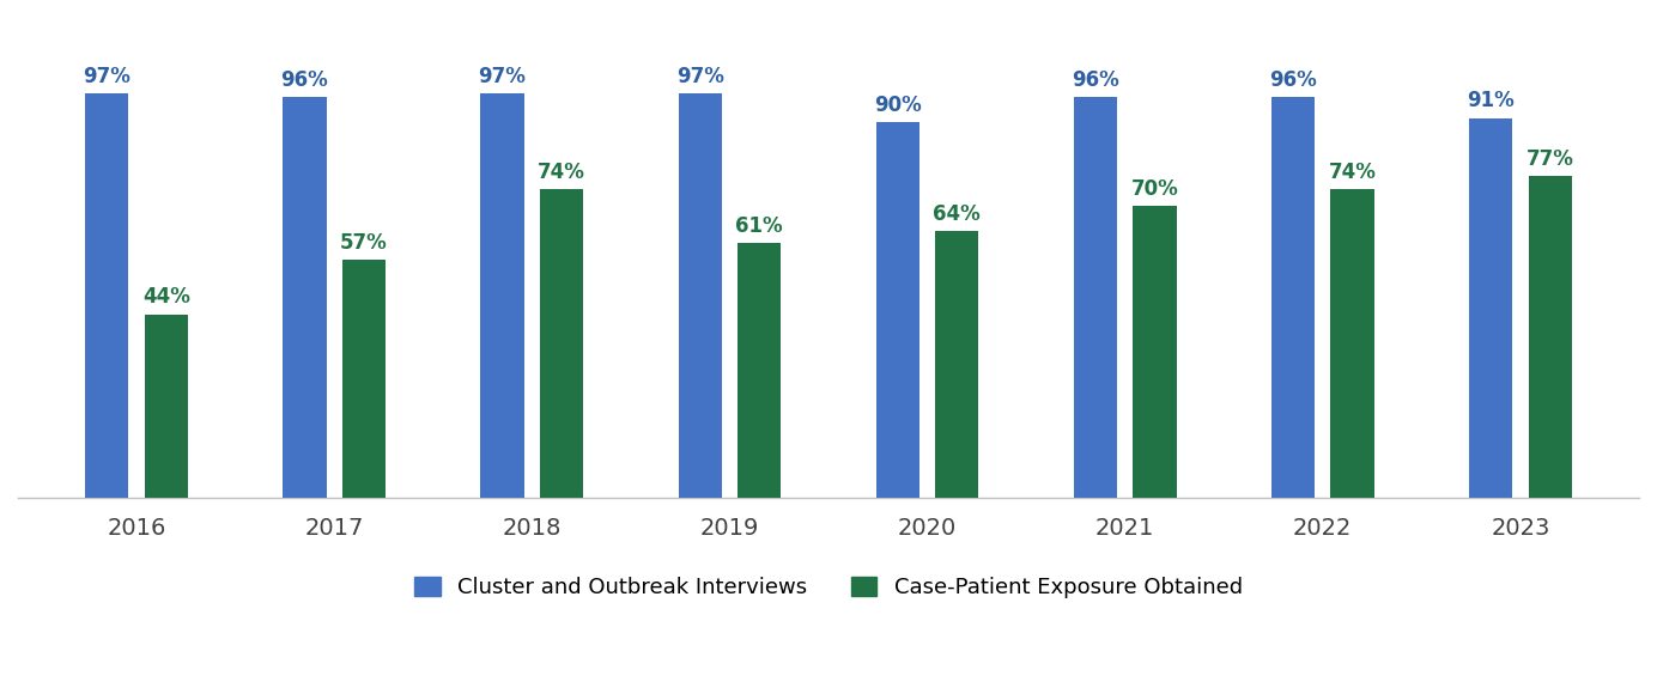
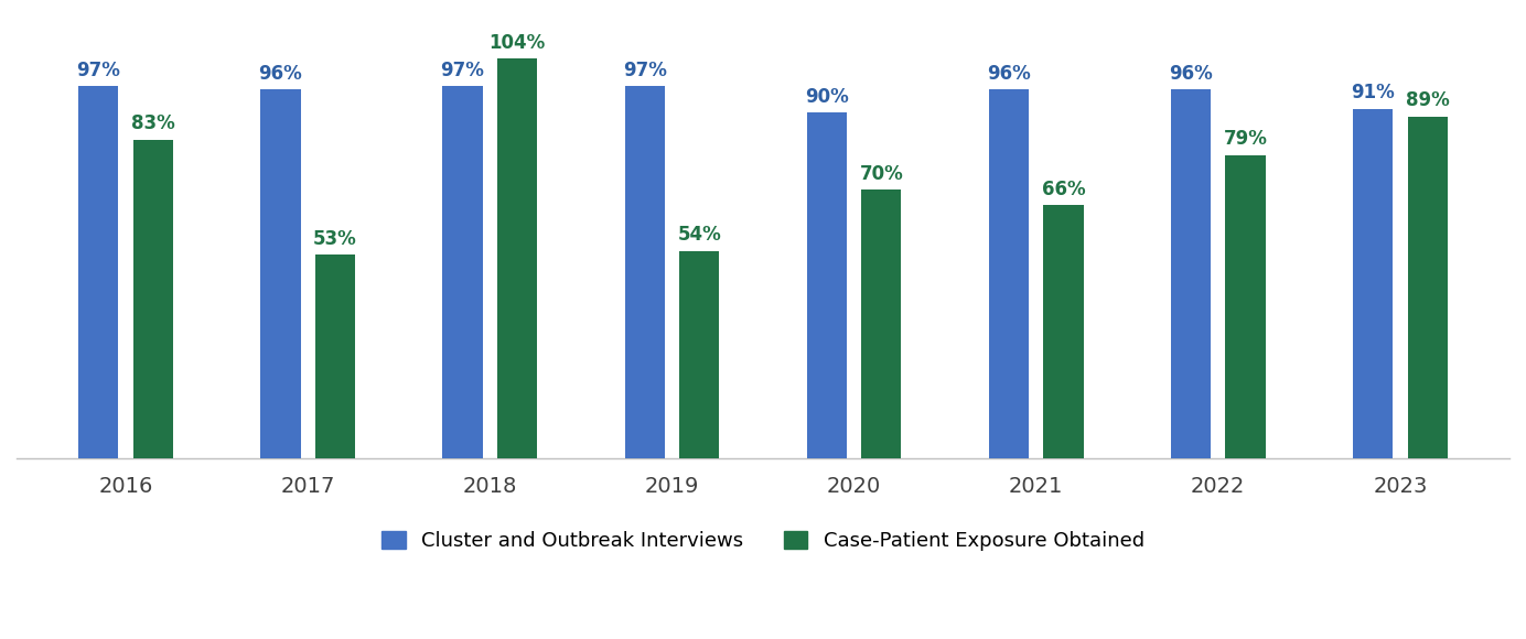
Case-Patient Exposure Obtained/2016: 44% -> 83%
Case-Patient Exposure Obtained/2017: 57% -> 53%
Case-Patient Exposure Obtained/2018: 74% -> 104%
Case-Patient Exposure Obtained/2019: 61% -> 54%
Case-Patient Exposure Obtained/2020: 64% -> 70%
Case-Patient Exposure Obtained/2021: 70% -> 66%
Case-Patient Exposure Obtained/2022: 74% -> 79%
Case-Patient Exposure Obtained/2023: 77% -> 89%
